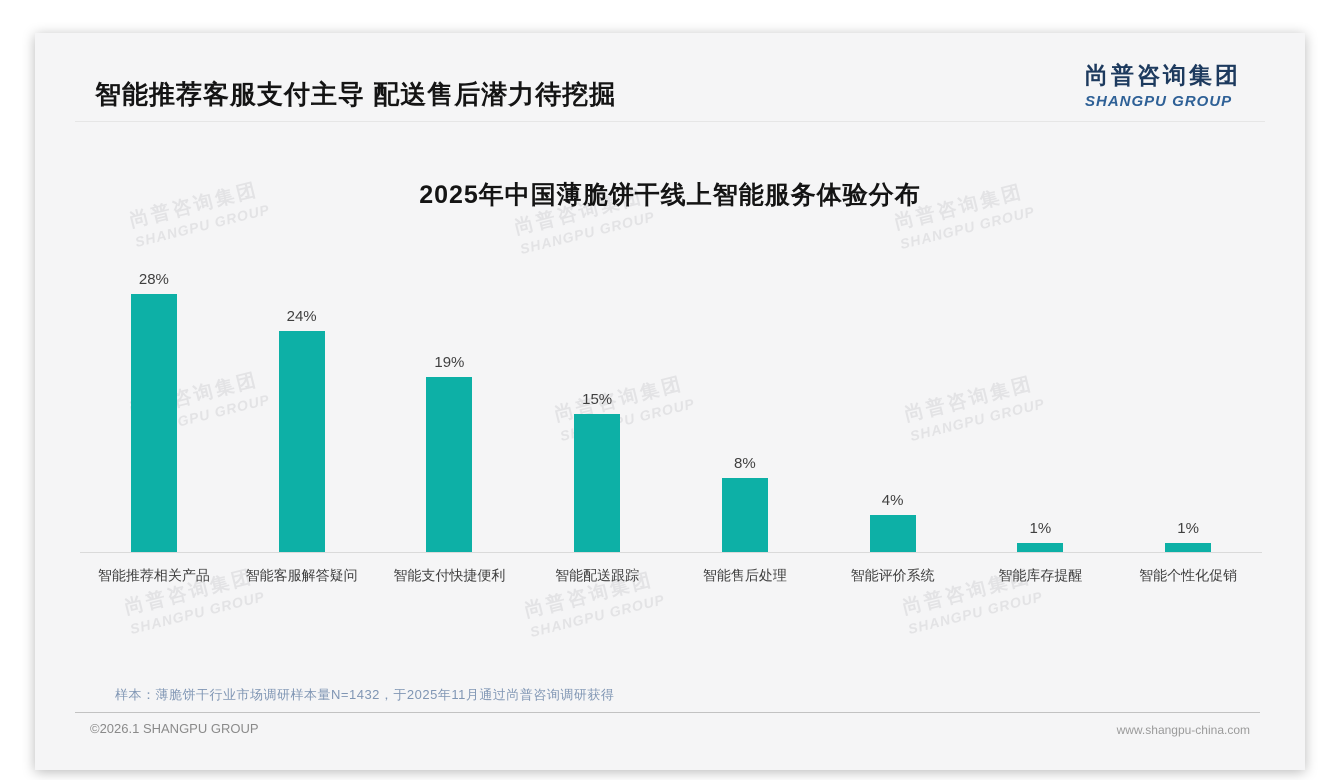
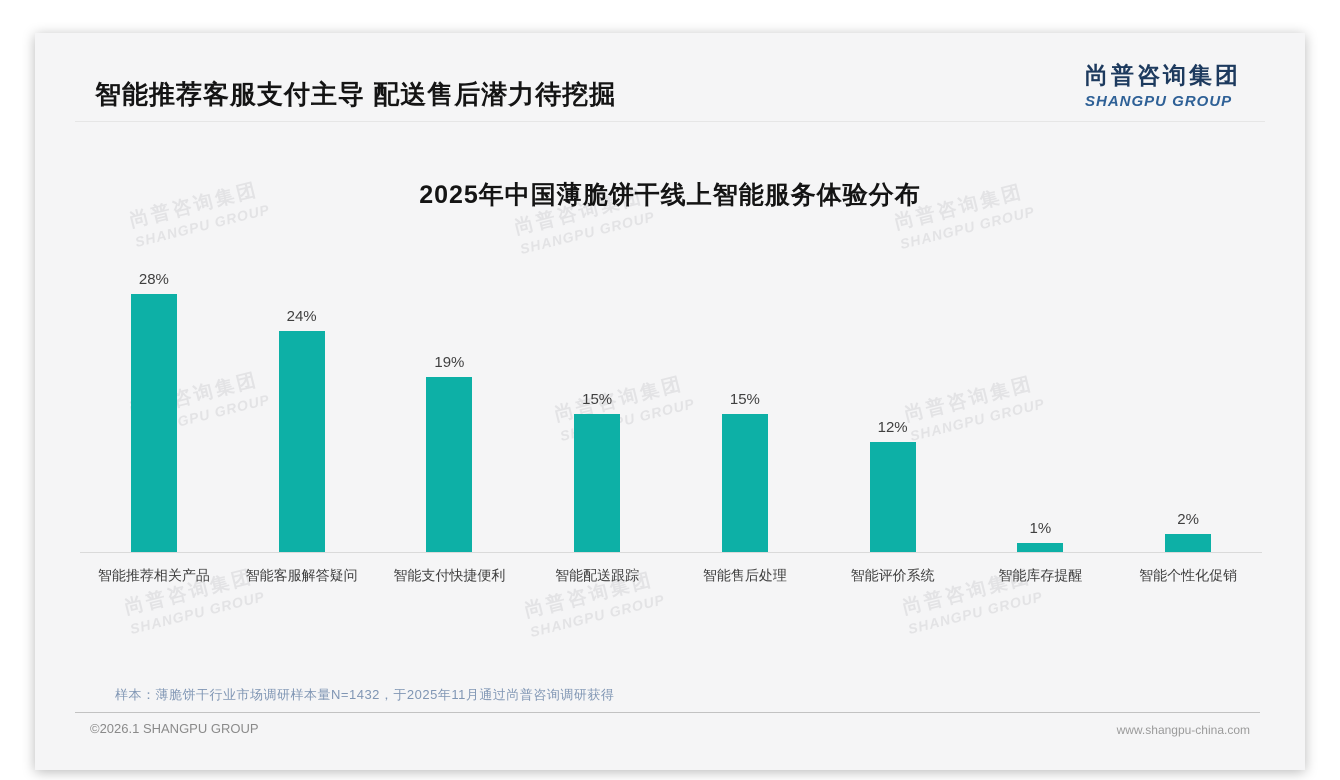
智能售后处理: 8% -> 15%
智能评价系统: 4% -> 12%
智能个性化促销: 1% -> 2%
